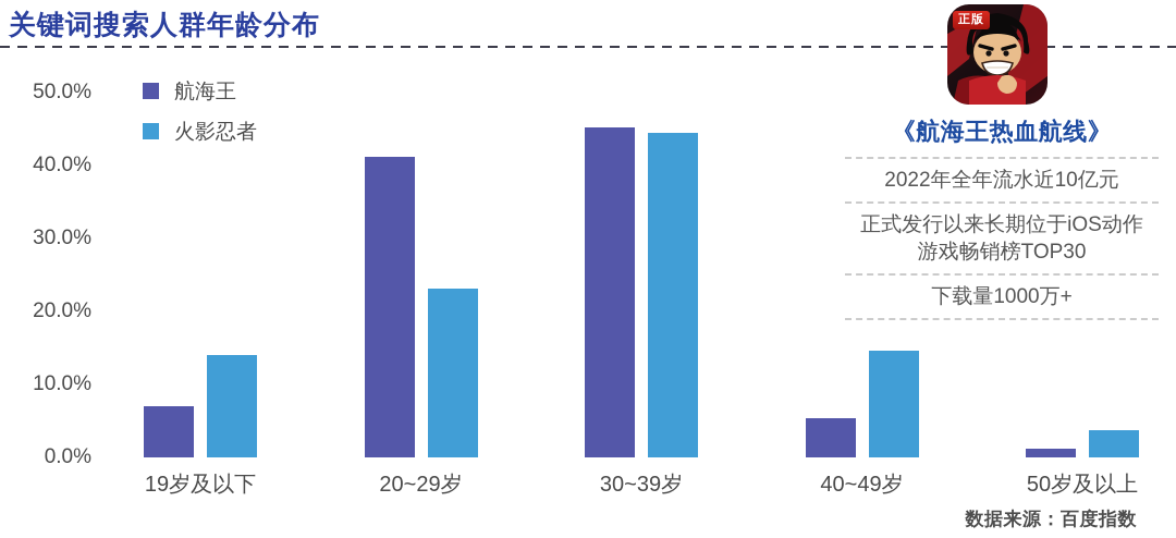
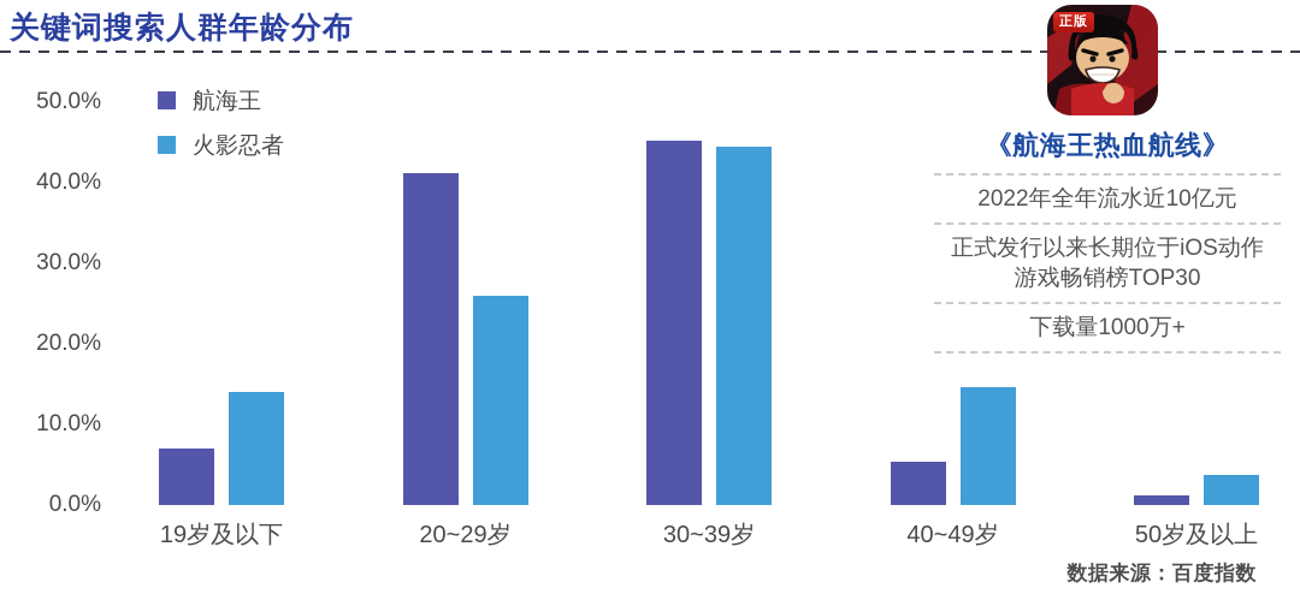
火影忍者/20~29岁: 23% -> 26%
